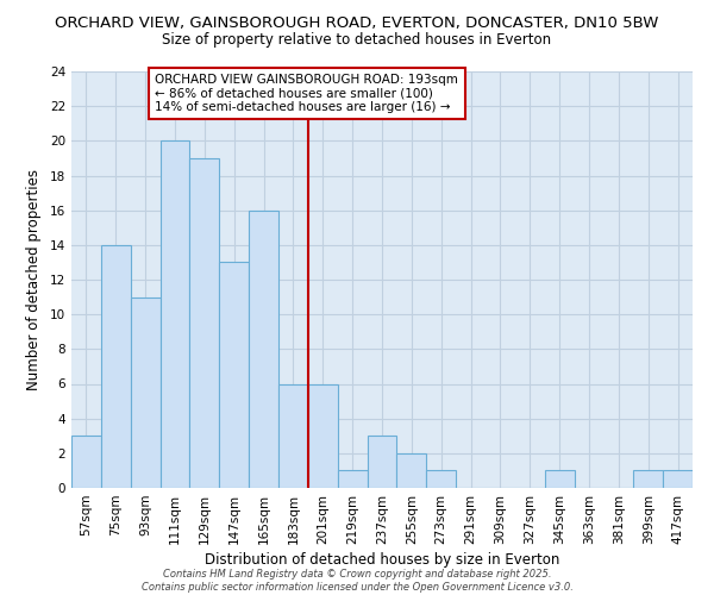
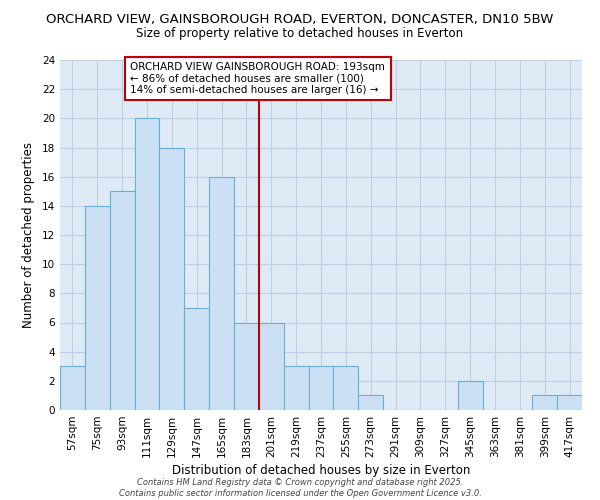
93sqm: 11 -> 15
129sqm: 19 -> 18
147sqm: 13 -> 7
219sqm: 1 -> 3
255sqm: 2 -> 3
345sqm: 1 -> 2
